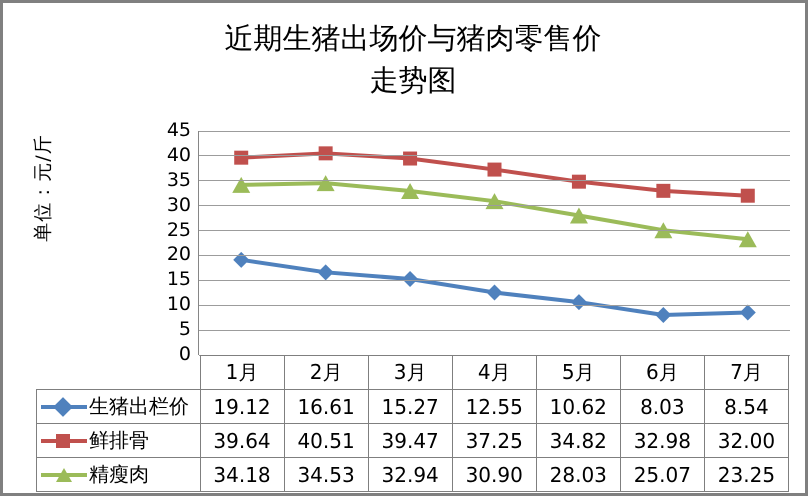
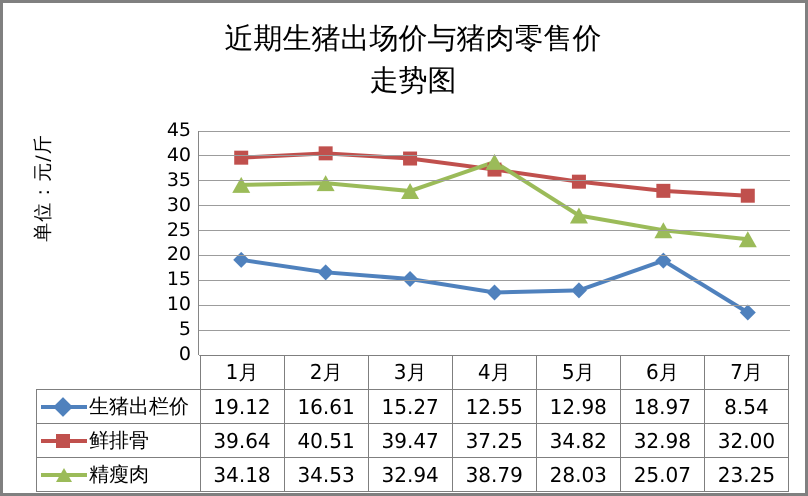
精瘦肉/4月: 30.90 -> 38.79
生猪出栏价/5月: 10.62 -> 12.98
生猪出栏价/6月: 8.03 -> 18.97
